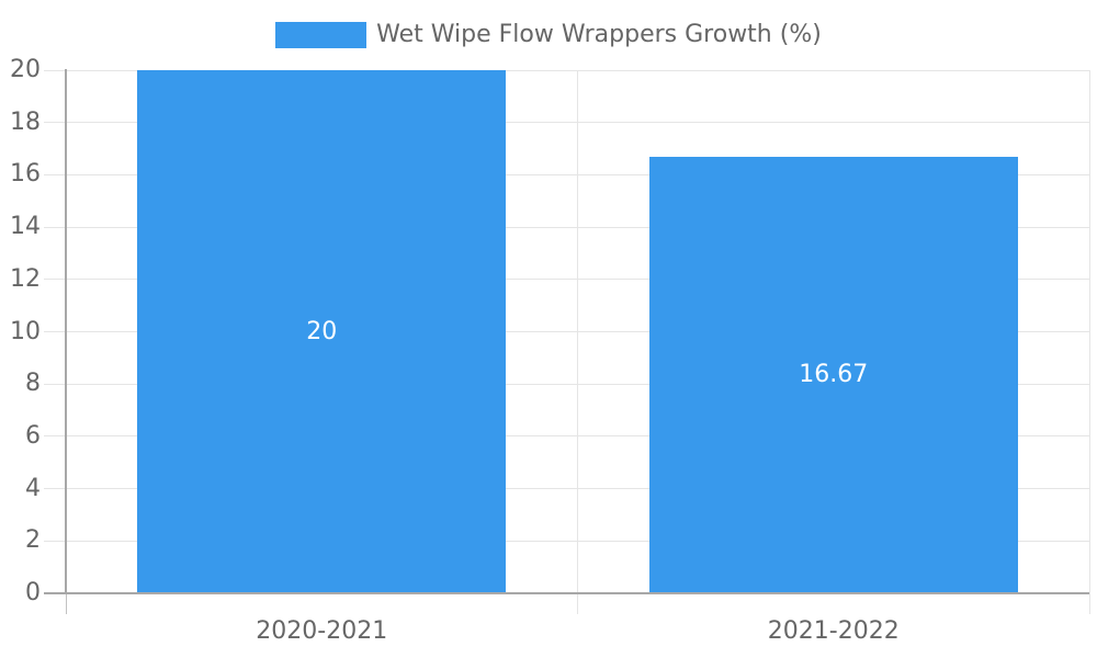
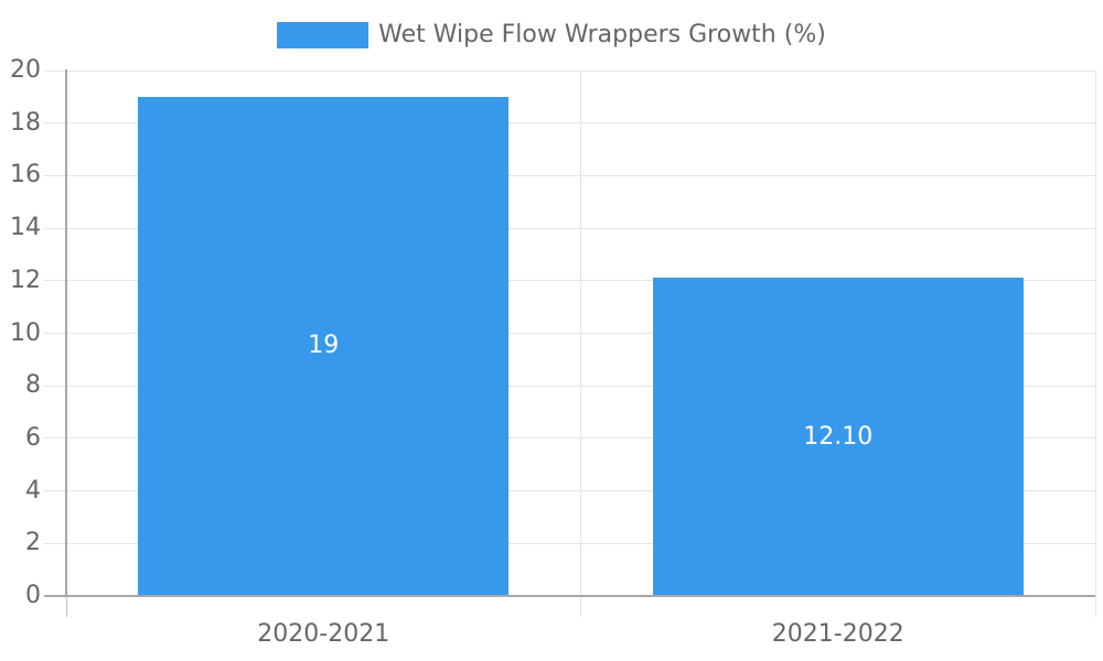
2020-2021: 20 -> 19
2021-2022: 16.67 -> 12.10
